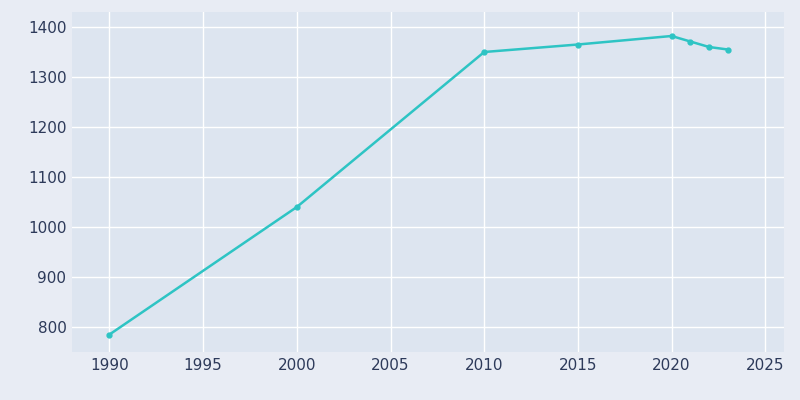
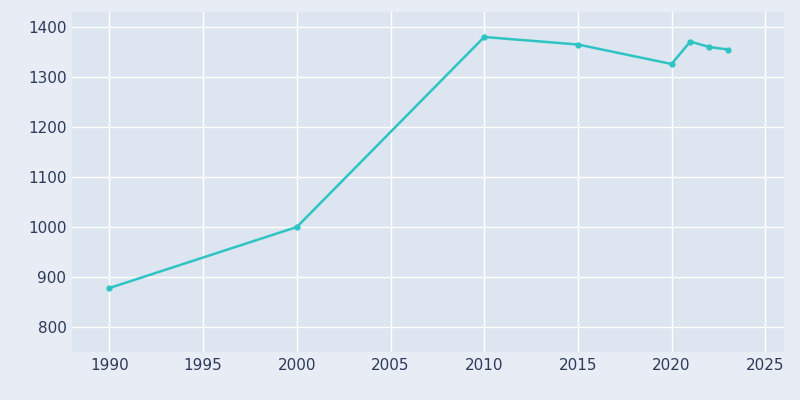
1990: 785 -> 878
2000: 1040 -> 1000
2010: 1350 -> 1380
2020: 1382 -> 1326
